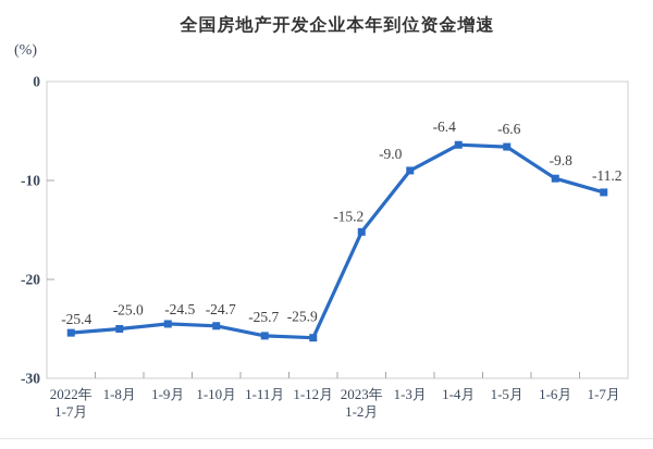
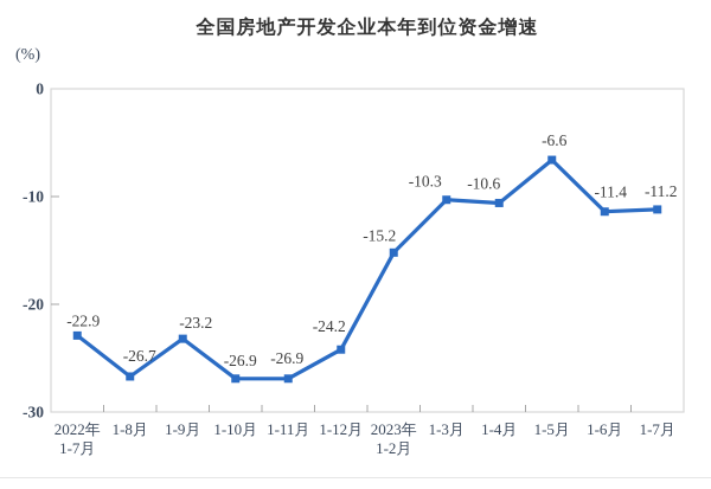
2022年 1-7月: -25.4 -> -22.9
1-8月: -25.0 -> -26.7
1-9月: -24.5 -> -23.2
1-10月: -24.7 -> -26.9
1-11月: -25.7 -> -26.9
1-12月: -25.9 -> -24.2
1-3月: -9.0 -> -10.3
1-4月: -6.4 -> -10.6
1-6月: -9.8 -> -11.4
